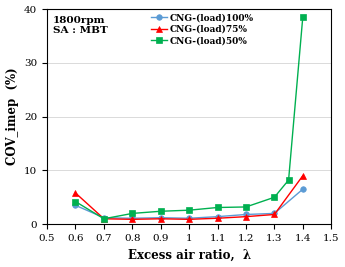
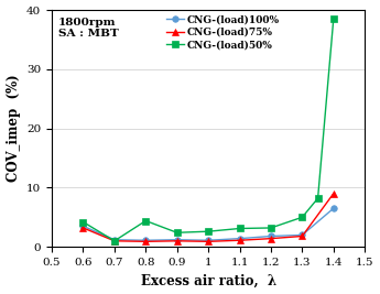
CNG-(load)75%/0.6: 5.8 -> 3.2
CNG-(load)50%/0.8: 2.0 -> 4.4
